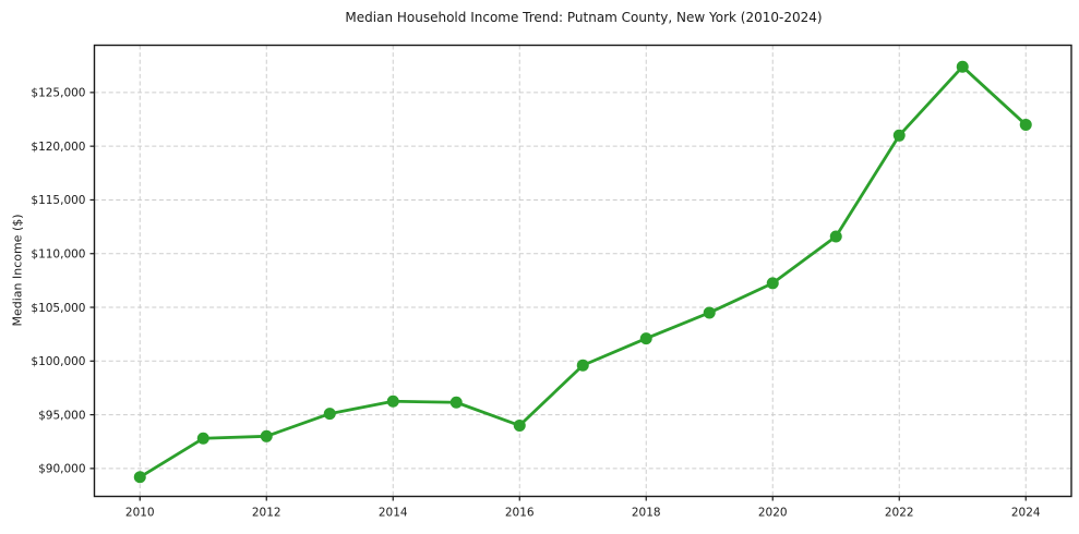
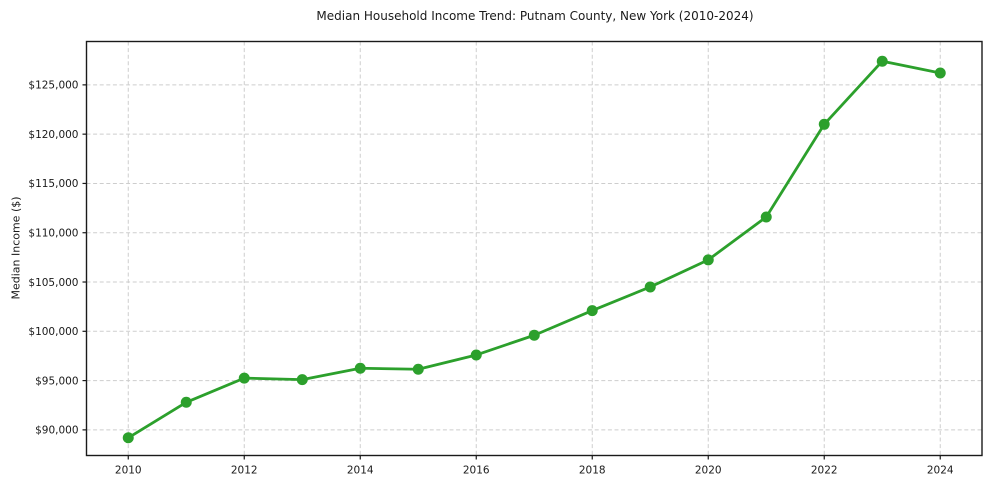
2012: $93000 -> $95000
2016: $94000 -> $98000
2024: $122000 -> $126000
